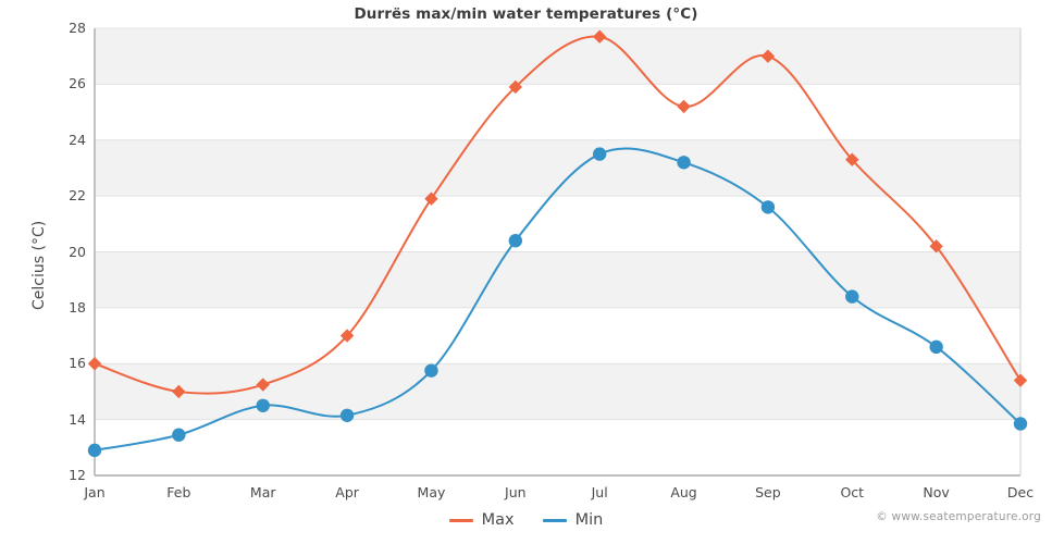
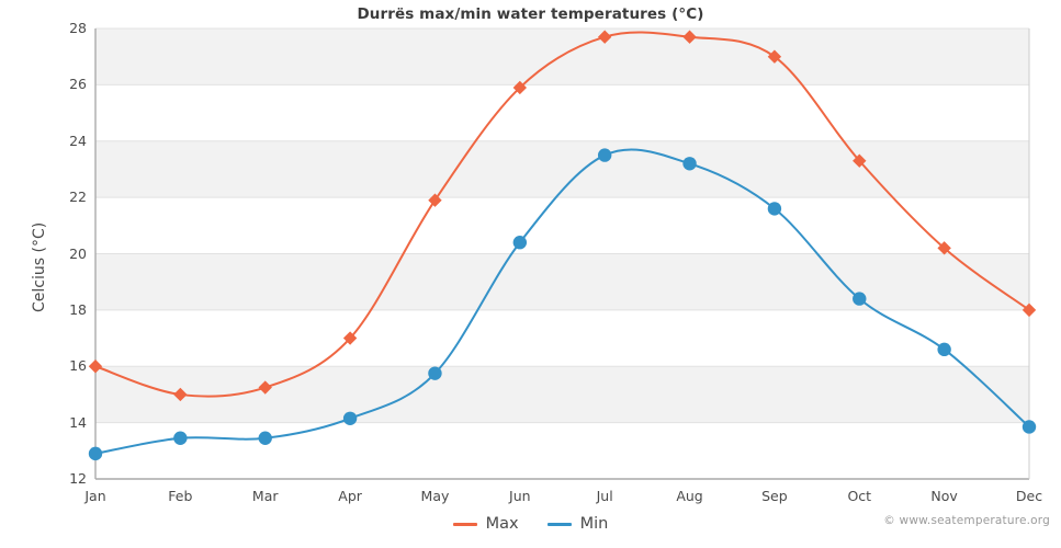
Min/Mar: 14.5 -> 13.4
Max/Aug: 25.2 -> 27.7
Max/Dec: 15.4 -> 18.0
